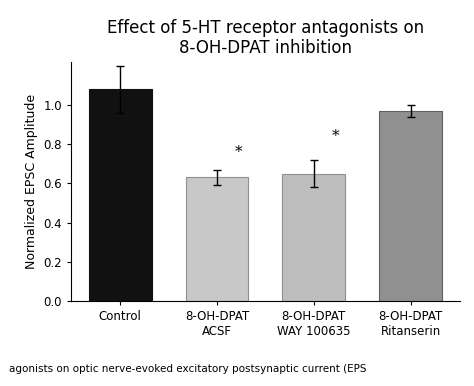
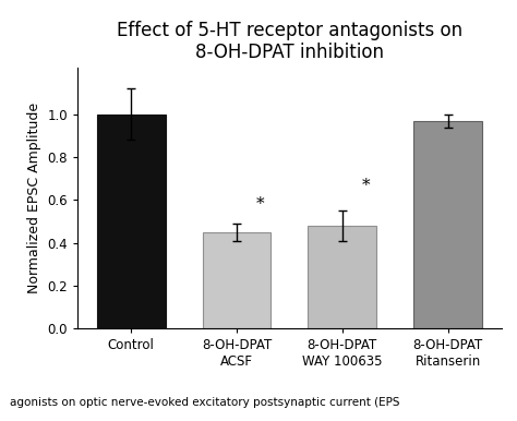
Control: 1.08 -> 1.00
8-OH-DPAT ACSF: 0.63 -> 0.45
8-OH-DPAT WAY 100635: 0.65 -> 0.48
